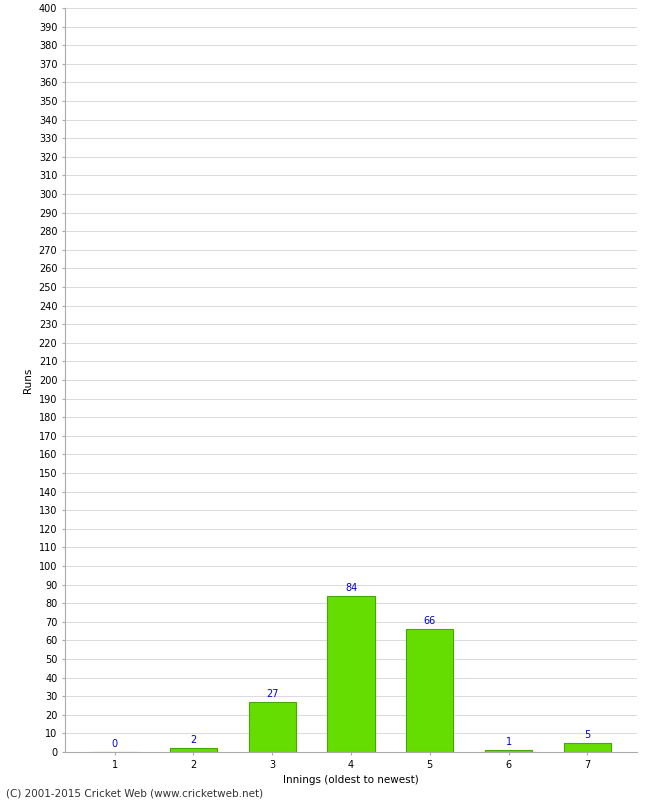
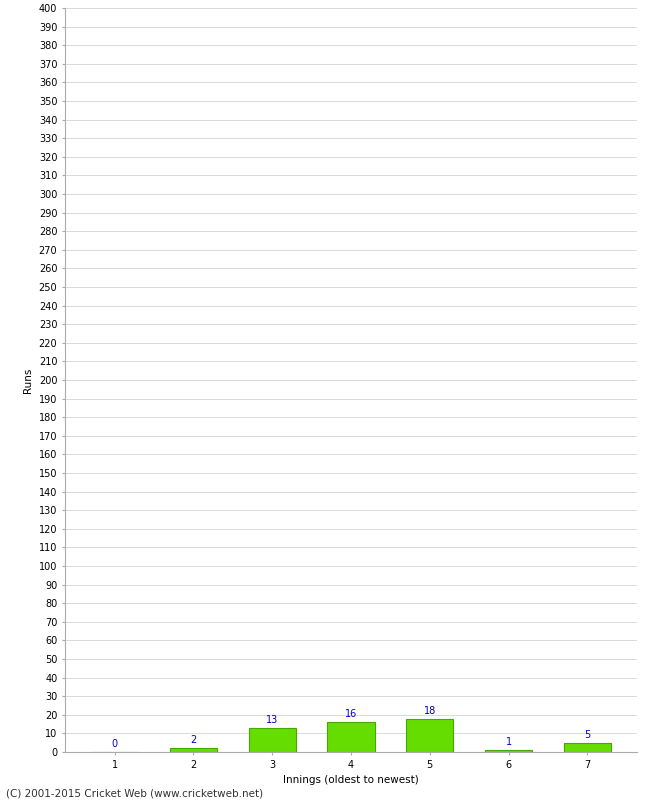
3: 27 -> 13
4: 84 -> 16
5: 66 -> 18
